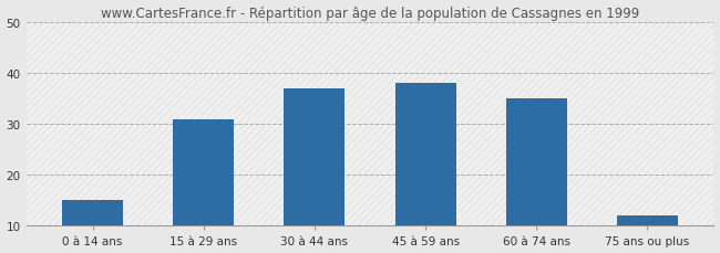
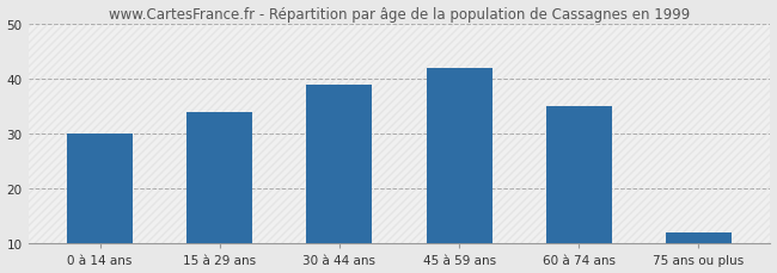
0 à 14 ans: 15 -> 30
15 à 29 ans: 31 -> 34
30 à 44 ans: 37 -> 39
45 à 59 ans: 38 -> 42
